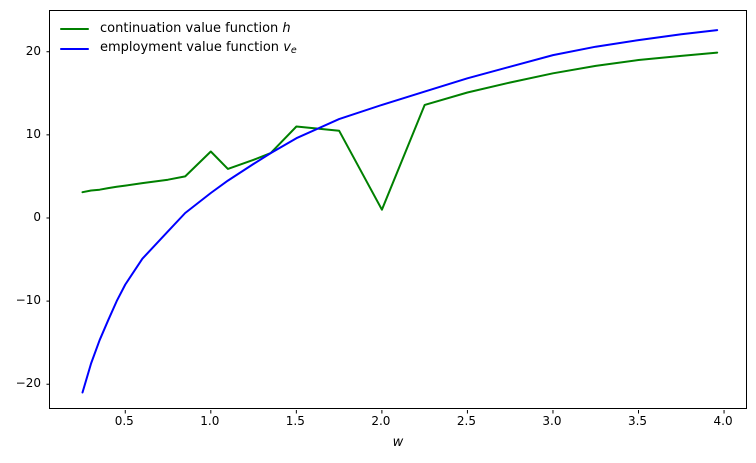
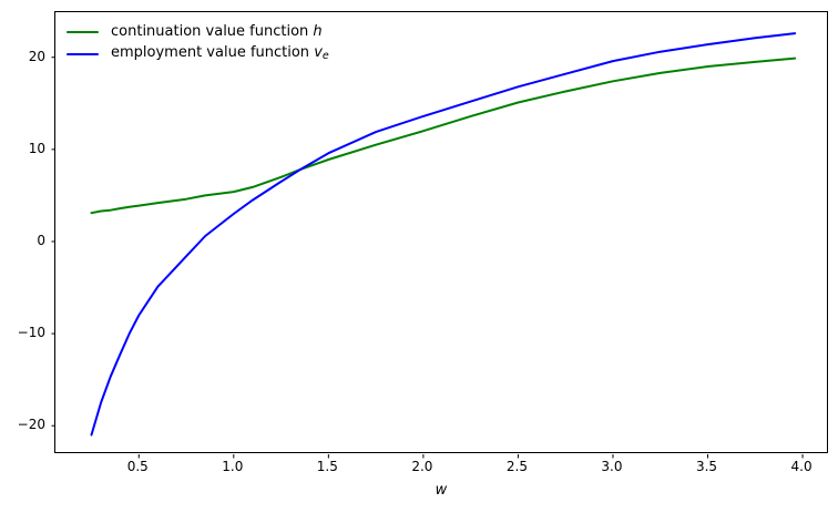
continuation value function h/1.0: 8 -> 5
continuation value function h/1.5: 11 -> 9
continuation value function h/2.0: 1 -> 12
